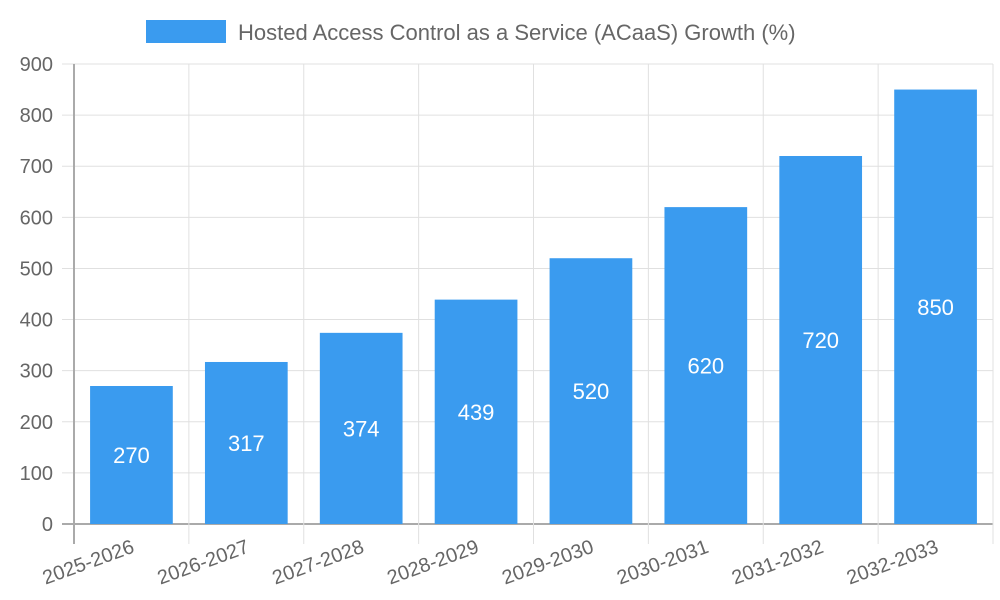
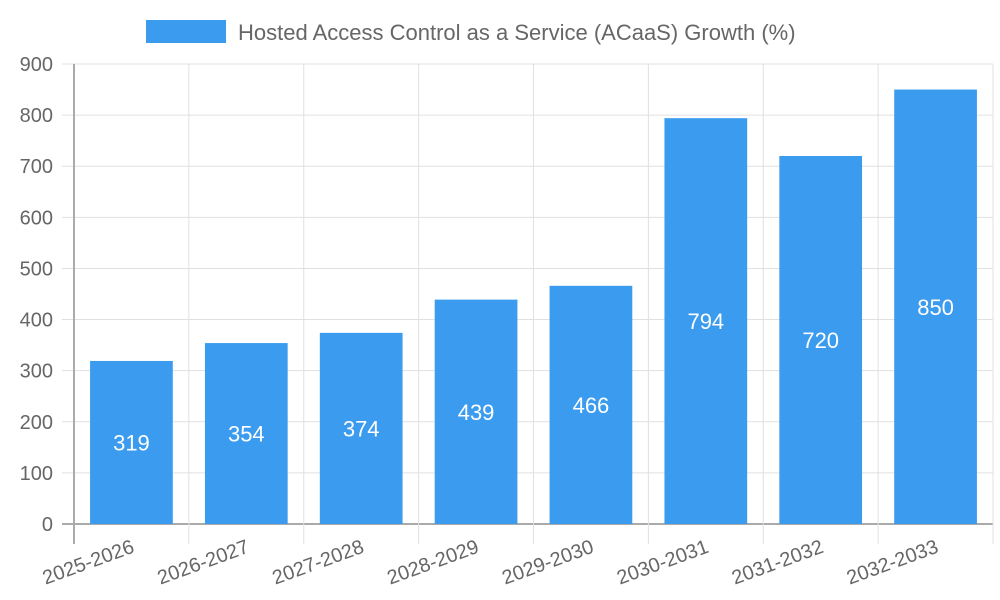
2025-2026: 270 -> 319
2026-2027: 317 -> 354
2029-2030: 520 -> 466
2030-2031: 620 -> 794
